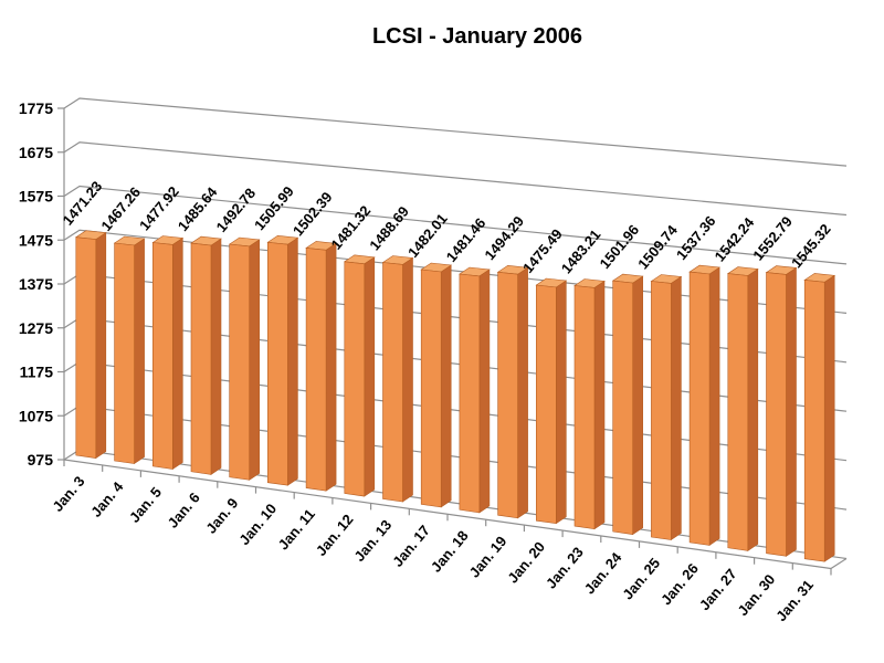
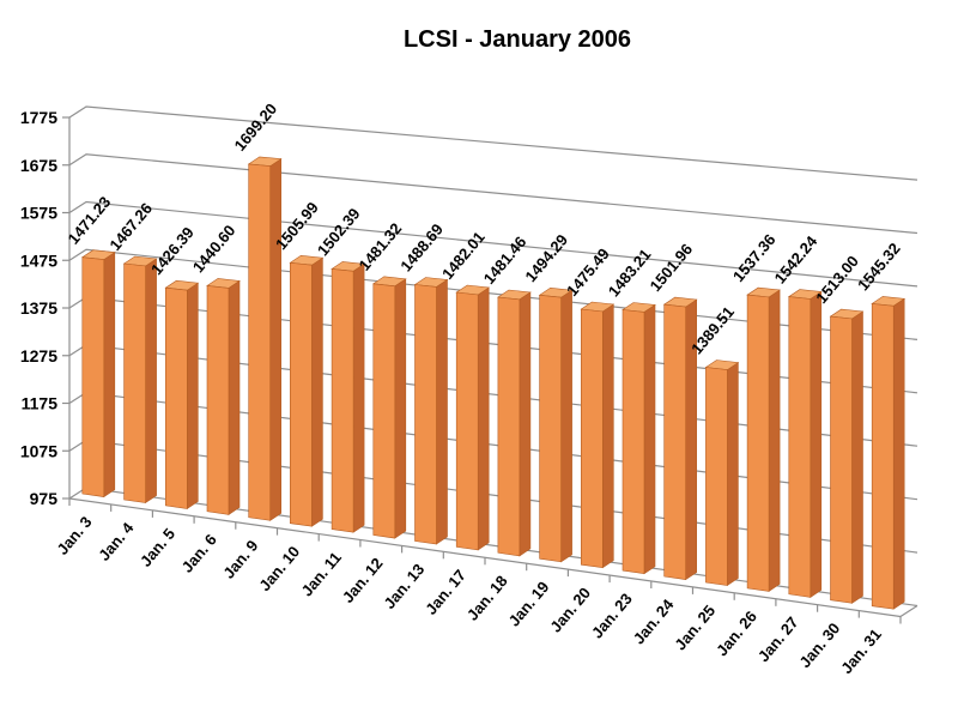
Jan. 5: 1477.92 -> 1426.39
Jan. 6: 1485.64 -> 1440.60
Jan. 9: 1492.78 -> 1699.20
Jan. 25: 1509.74 -> 1389.51
Jan. 30: 1552.79 -> 1513.00
